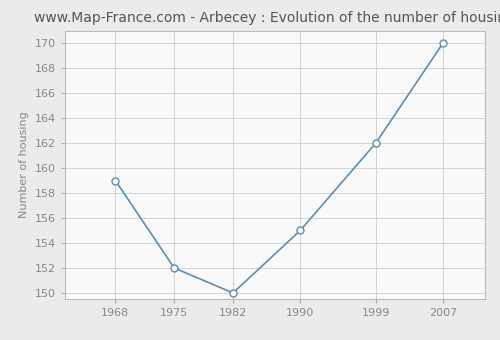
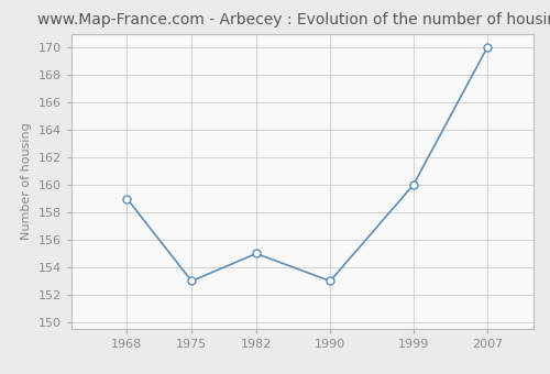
1975: 152 -> 153
1982: 150 -> 155
1990: 155 -> 153
1999: 162 -> 160
